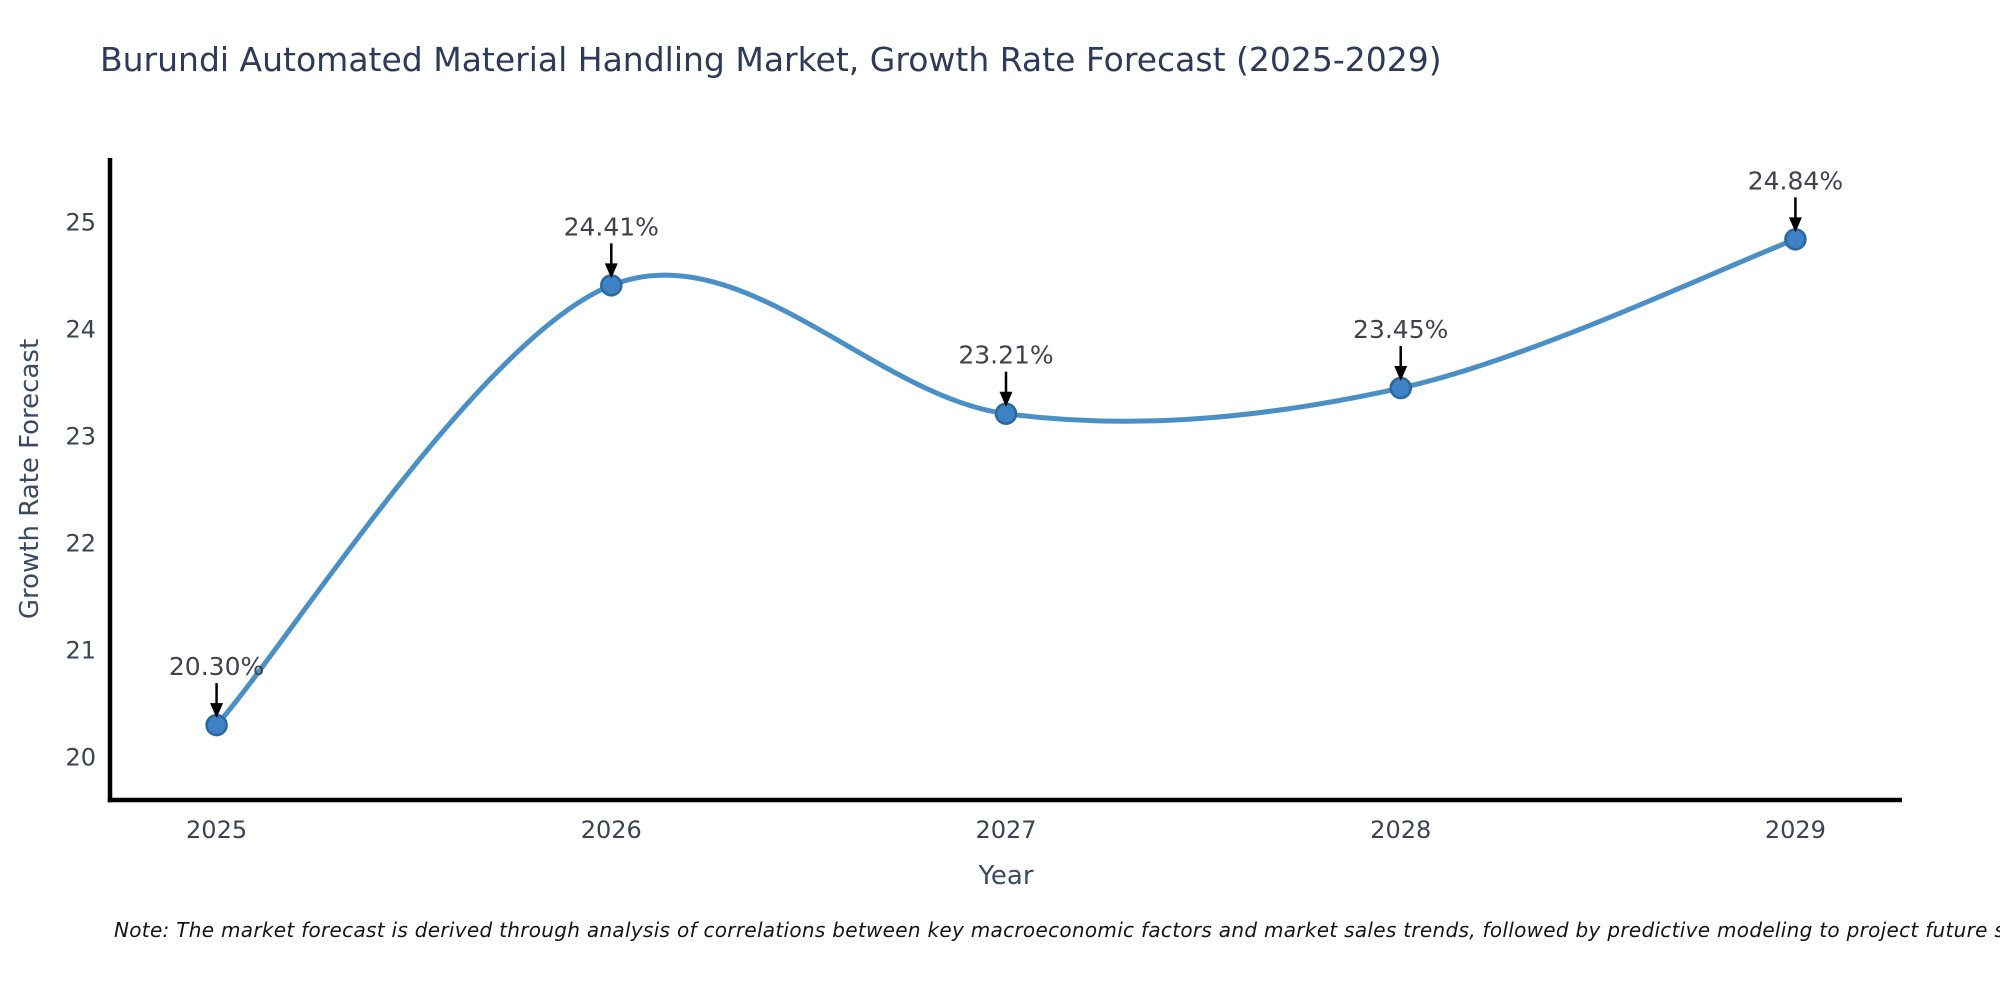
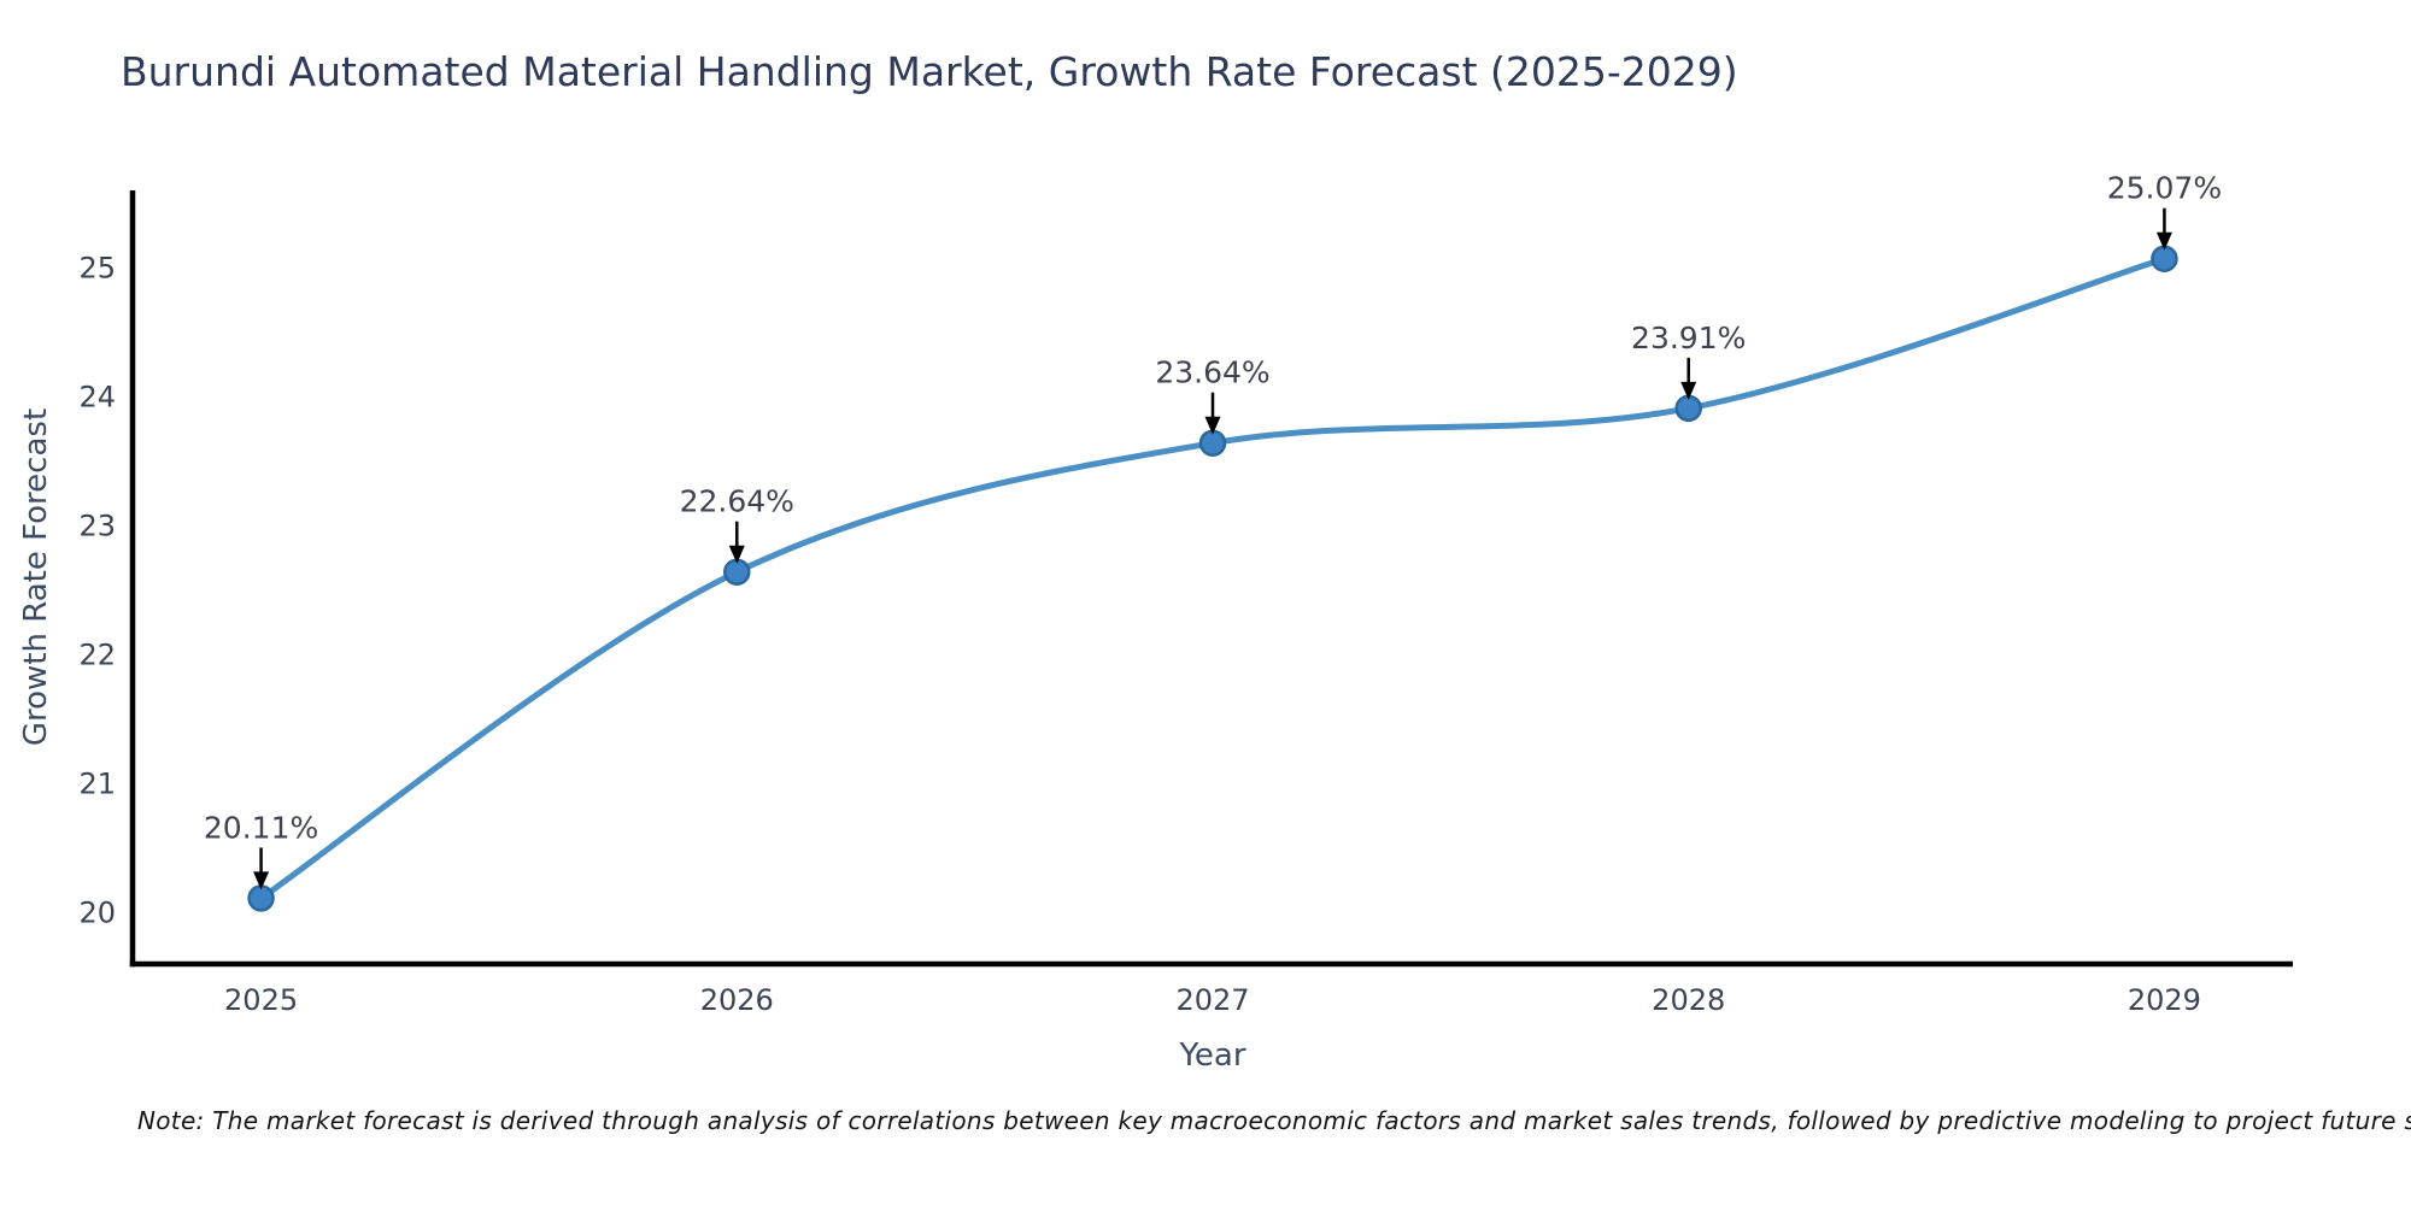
2025: 20.30% -> 20.11%
2026: 24.41% -> 22.64%
2027: 23.21% -> 23.64%
2028: 23.45% -> 23.91%
2029: 24.84% -> 25.07%
